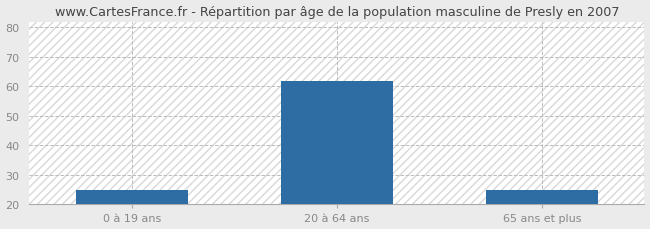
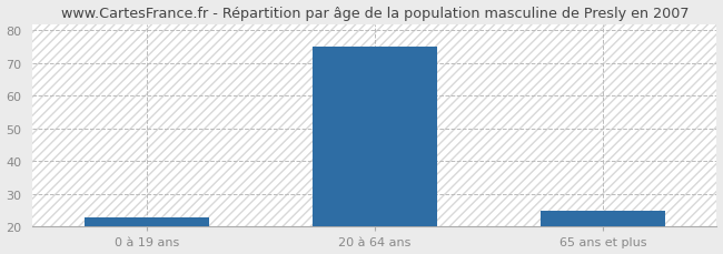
0 à 19 ans: 25 -> 23
20 à 64 ans: 62 -> 75
